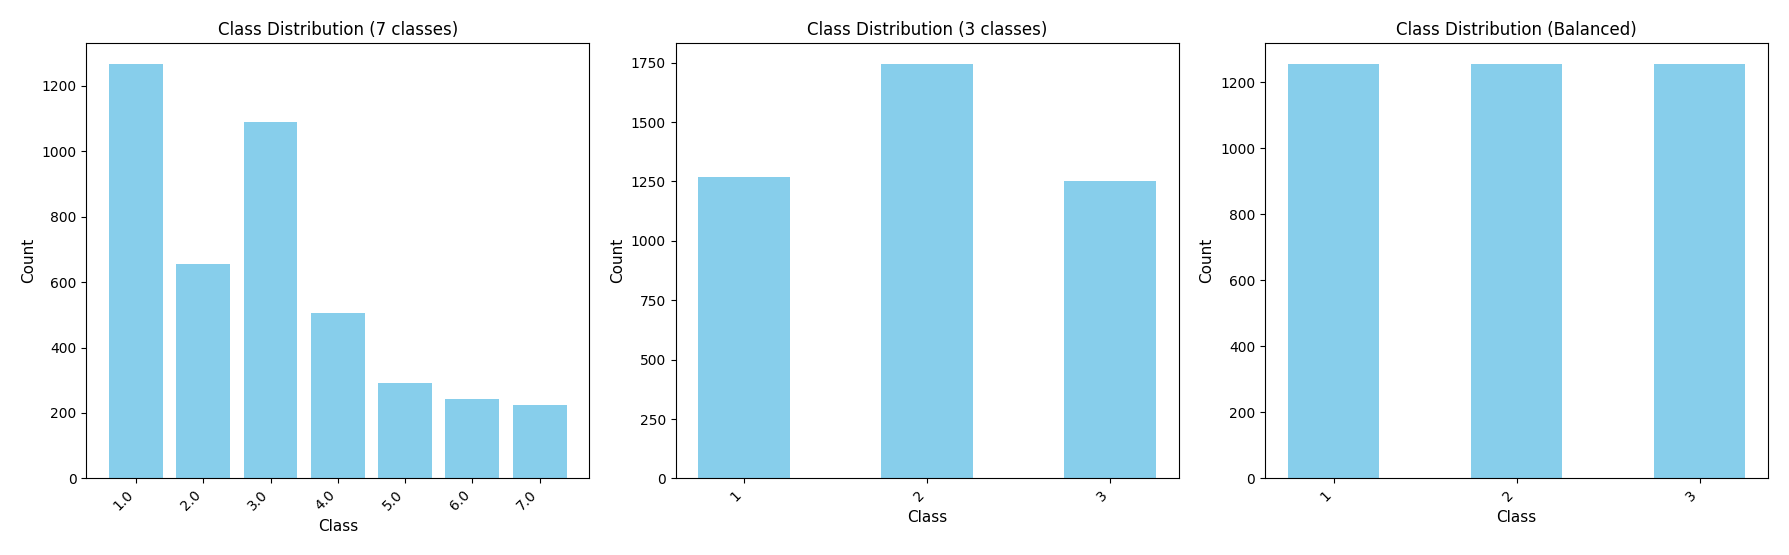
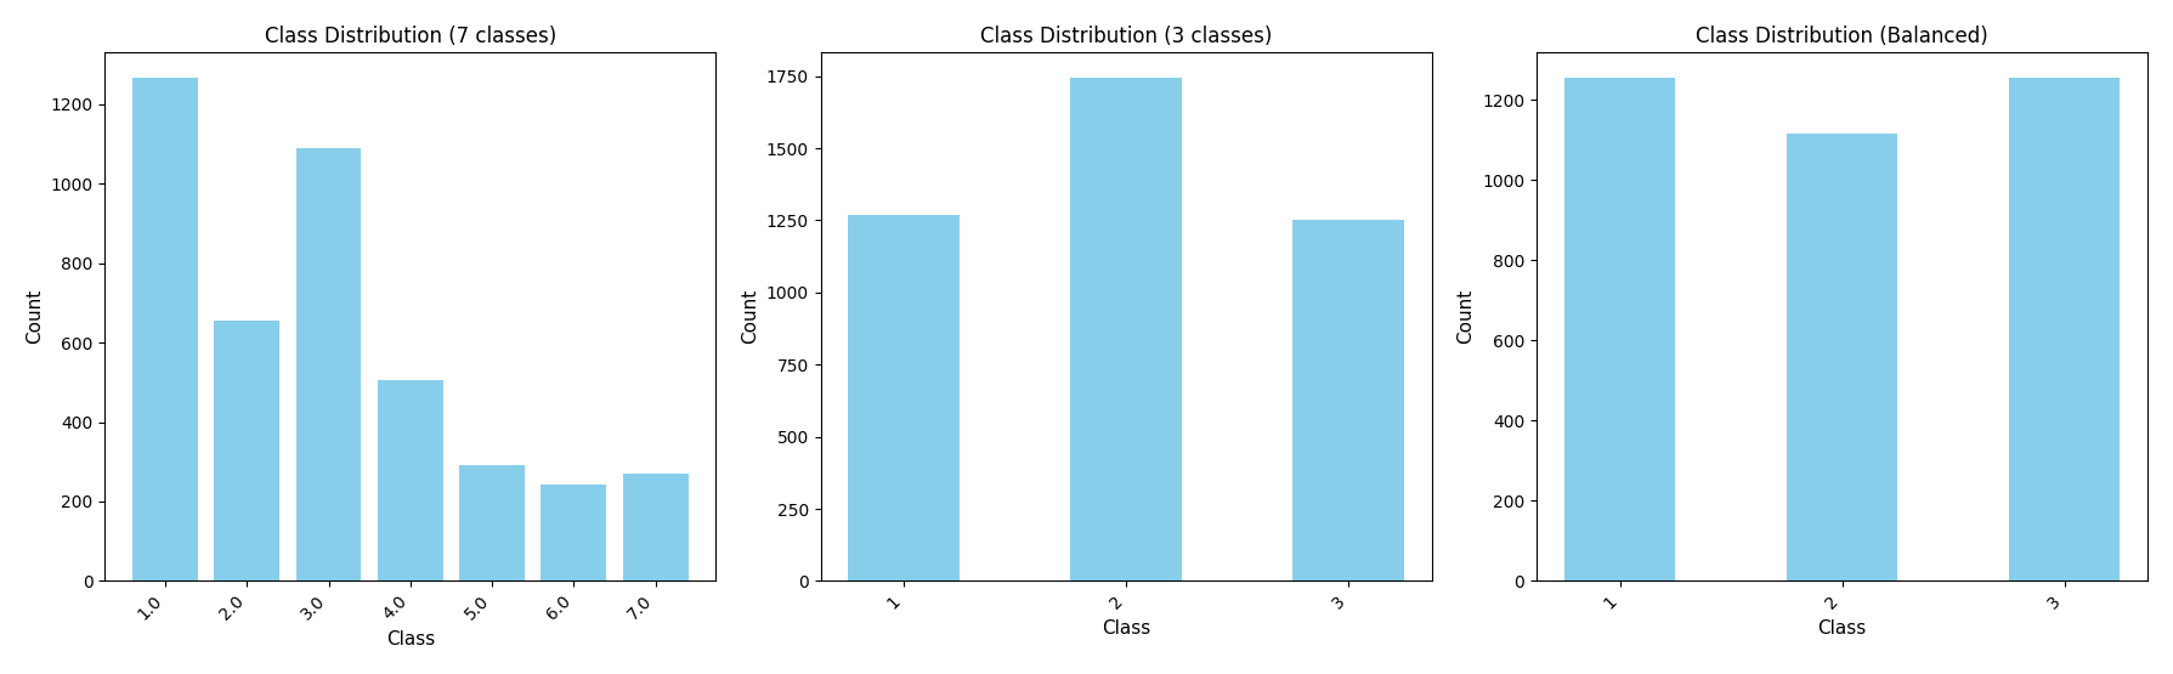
Class Distribution (7 classes)/7.0: 225 -> 270
Class Distribution (Balanced)/2: 1255 -> 1115
